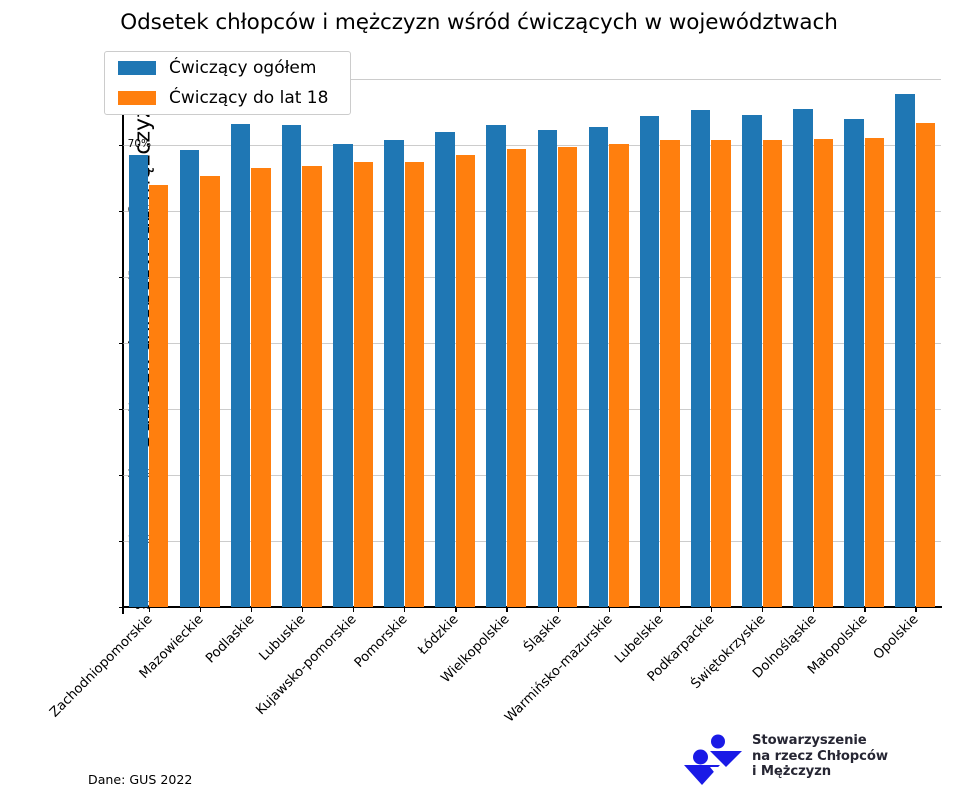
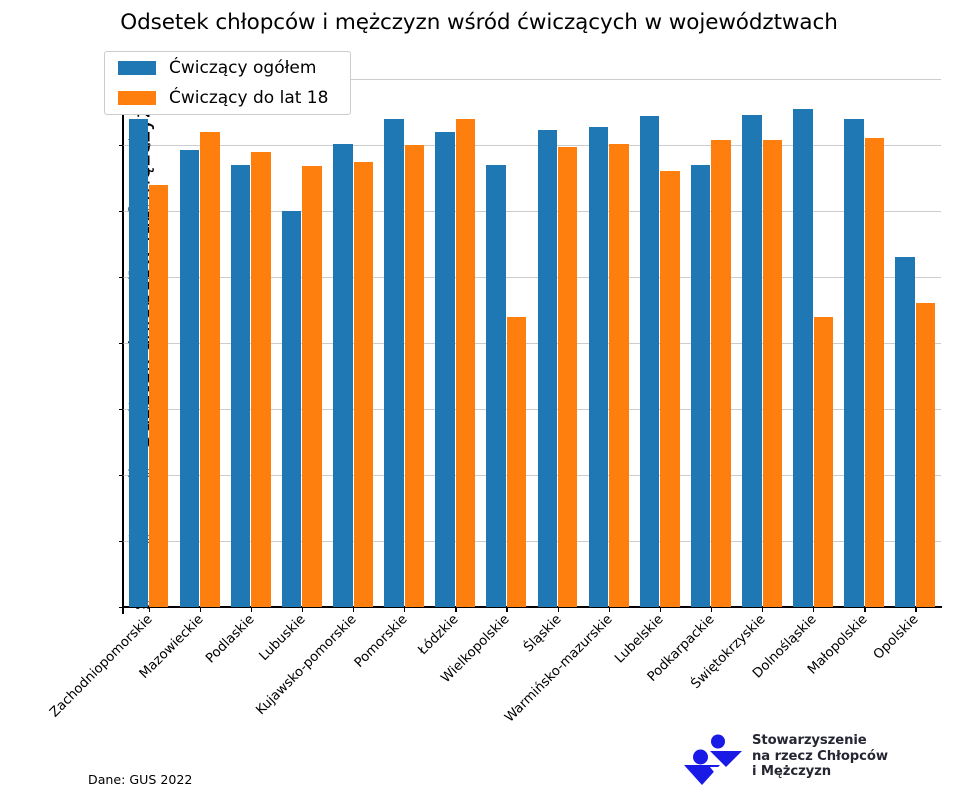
Ćwiczący ogółem/Zachodniopomorskie: 68% -> 74%
Ćwiczący do lat 18/Mazowieckie: 65% -> 72%
Ćwiczący ogółem/Podlaskie: 73% -> 67%
Ćwiczący do lat 18/Podlaskie: 66% -> 69%
Ćwiczący ogółem/Lubuskie: 73% -> 60%
Ćwiczący ogółem/Pomorskie: 71% -> 74%
Ćwiczący do lat 18/Pomorskie: 68% -> 70%
Ćwiczący do lat 18/Łódzkie: 68% -> 74%
Ćwiczący ogółem/Wielkopolskie: 73% -> 67%
Ćwiczący do lat 18/Wielkopolskie: 69% -> 44%
Ćwiczący do lat 18/Lubelskie: 71% -> 66%
Ćwiczący ogółem/Podkarpackie: 75% -> 67%
Ćwiczący do lat 18/Dolnośląskie: 71% -> 44%
Ćwiczący ogółem/Opolskie: 78% -> 53%
Ćwiczący do lat 18/Opolskie: 73% -> 46%
